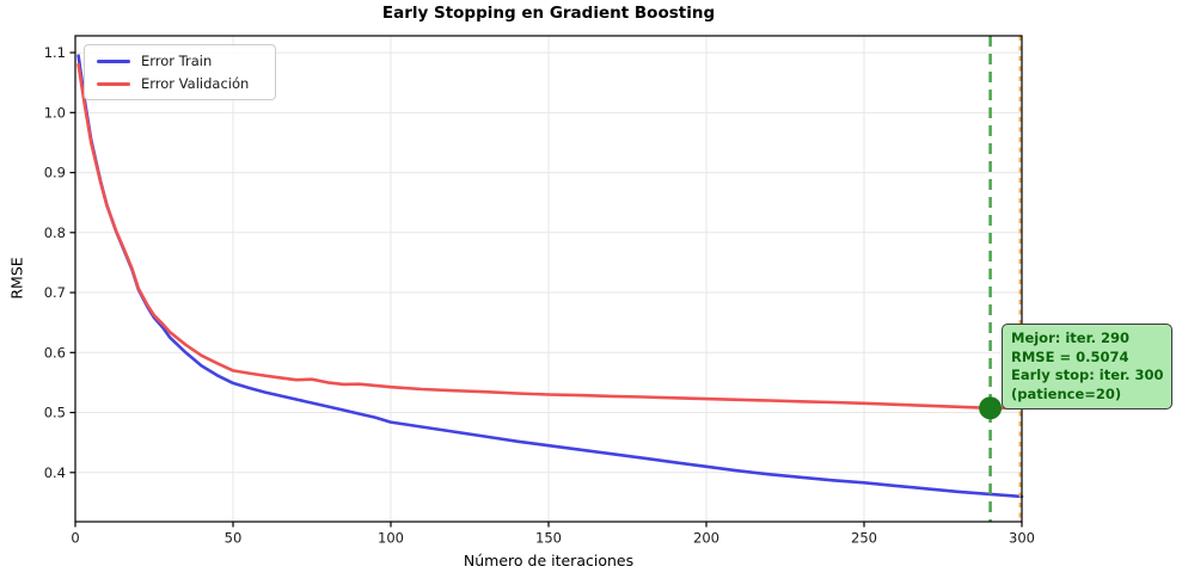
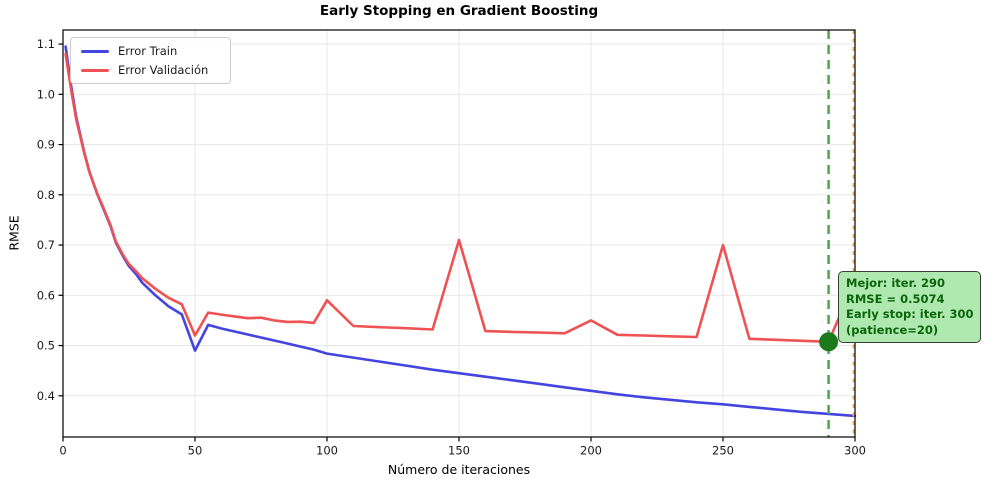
Error Train/50: 0.55 -> 0.49
Error Validación/50: 0.57 -> 0.52
Error Validación/100: 0.54 -> 0.59
Error Validación/150: 0.53 -> 0.71
Error Validación/200: 0.52 -> 0.55
Error Validación/250: 0.52 -> 0.70
Error Validación/300: 0.51 -> 0.63
